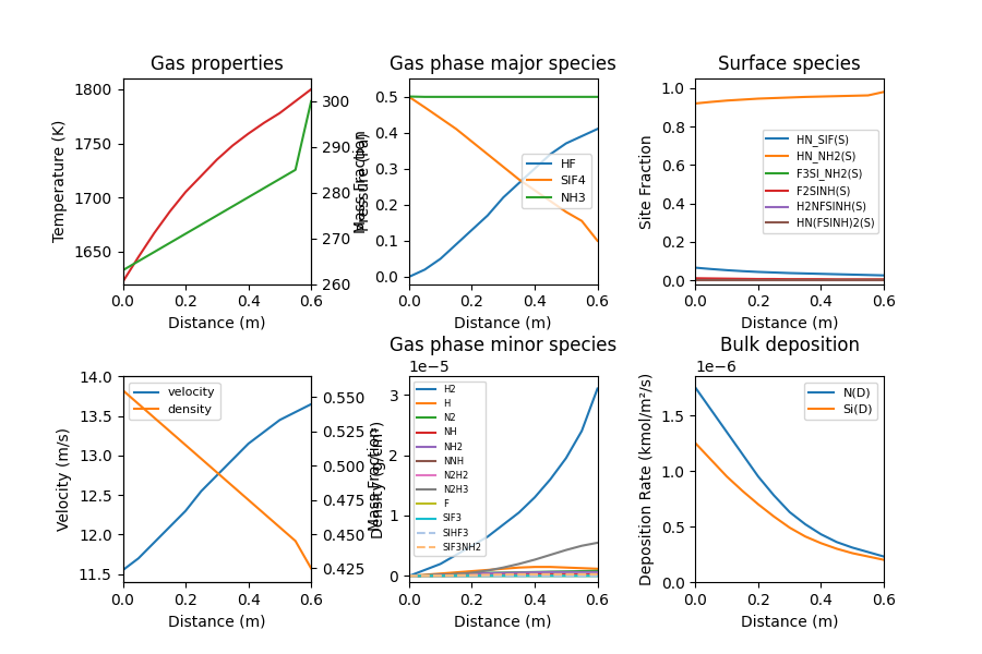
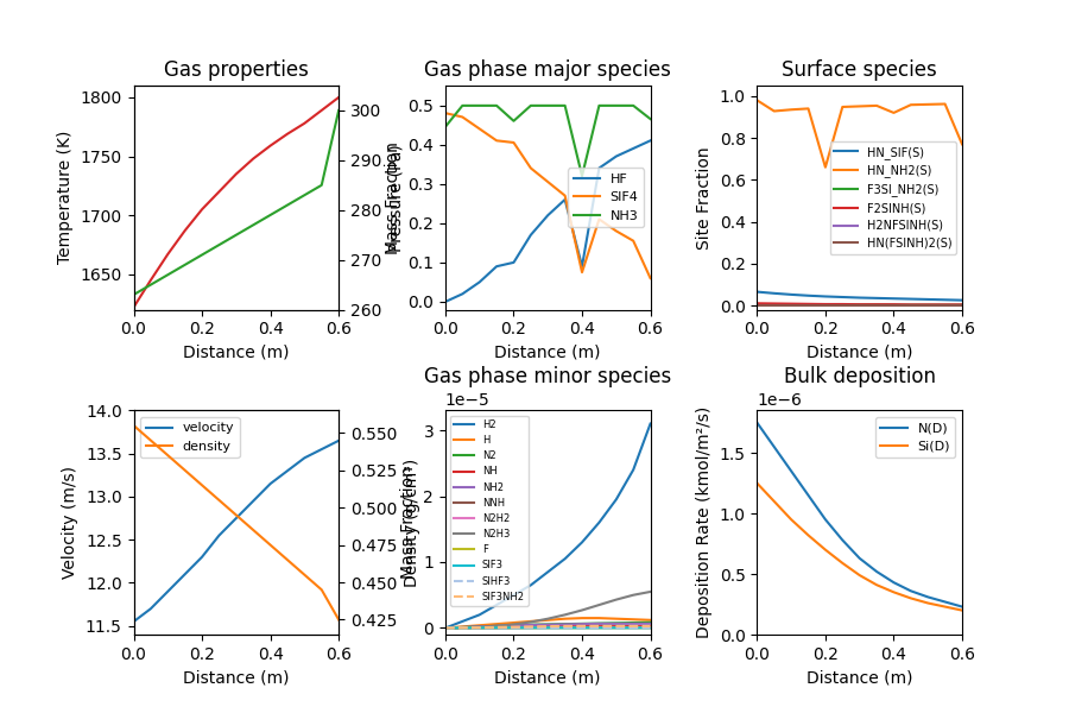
Gas phase major species/SIF4/0.0: 0.499 -> 0.480
Gas phase major species/NH3/0.0: 0.500 -> 0.445
Gas phase major species/HF/0.2: 0.13 -> 0.10
Gas phase major species/SIF4/0.2: 0.375 -> 0.405
Gas phase major species/NH3/0.2: 0.499 -> 0.460
Gas phase major species/HF/0.4: 0.30 -> 0.09
Gas phase major species/SIF4/0.4: 0.240 -> 0.075
Gas phase major species/NH3/0.4: 0.499 -> 0.320
Gas phase major species/SIF4/0.6: 0.100 -> 0.060
Gas phase major species/NH3/0.6: 0.499 -> 0.465
Surface species/HN_NH2(S)/0.0: 0.92 -> 0.98
Surface species/HN_NH2(S)/0.2: 0.94 -> 0.66
Surface species/HN_NH2(S)/0.4: 0.96 -> 0.92
Surface species/HN_NH2(S)/0.6: 0.98 -> 0.77
